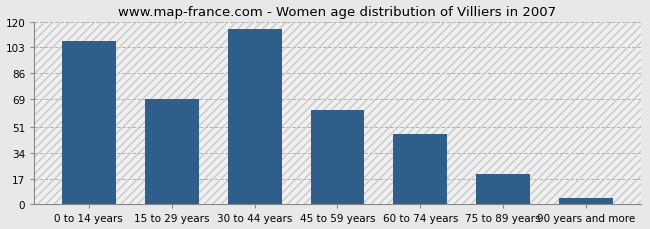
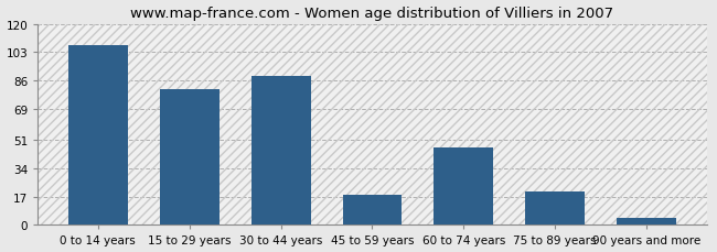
15 to 29 years: 69 -> 81
30 to 44 years: 115 -> 89
45 to 59 years: 62 -> 18
